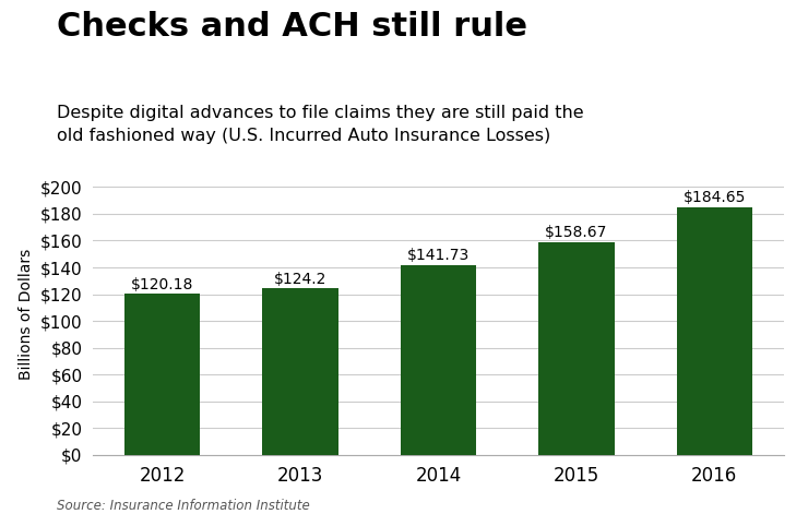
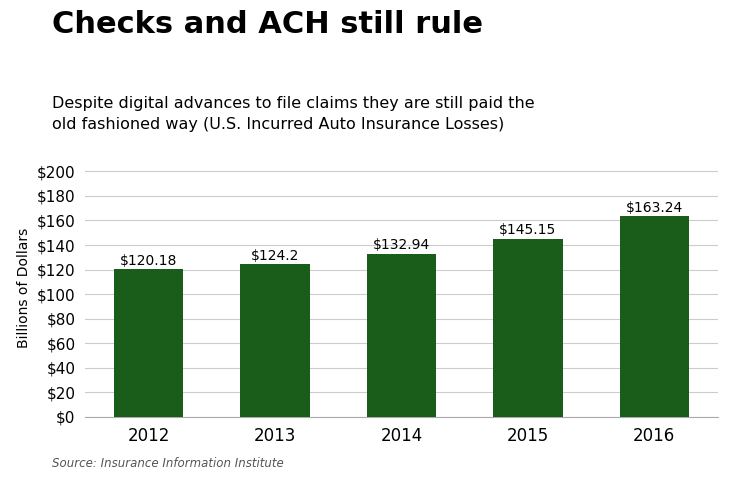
2014: $141.73 -> $132.94
2015: $158.67 -> $145.15
2016: $184.65 -> $163.24
